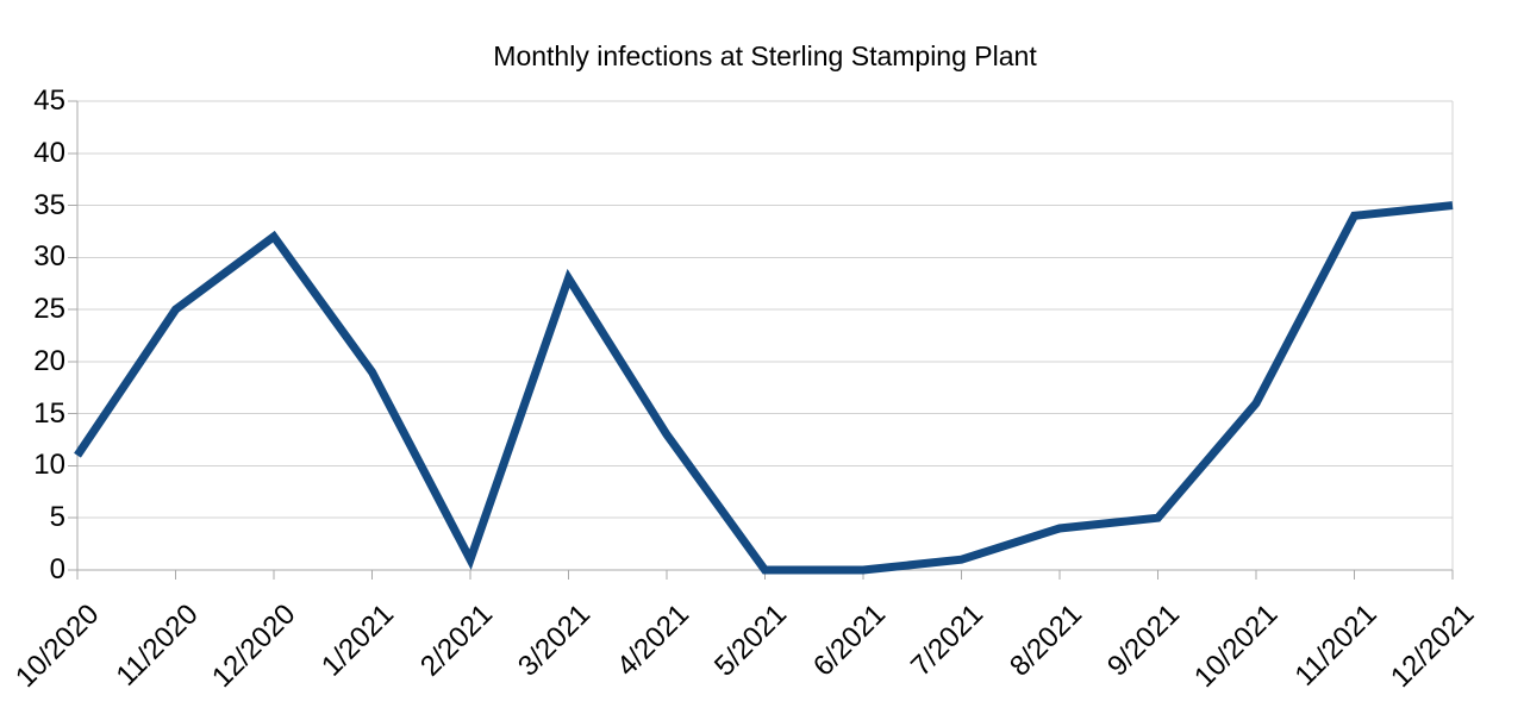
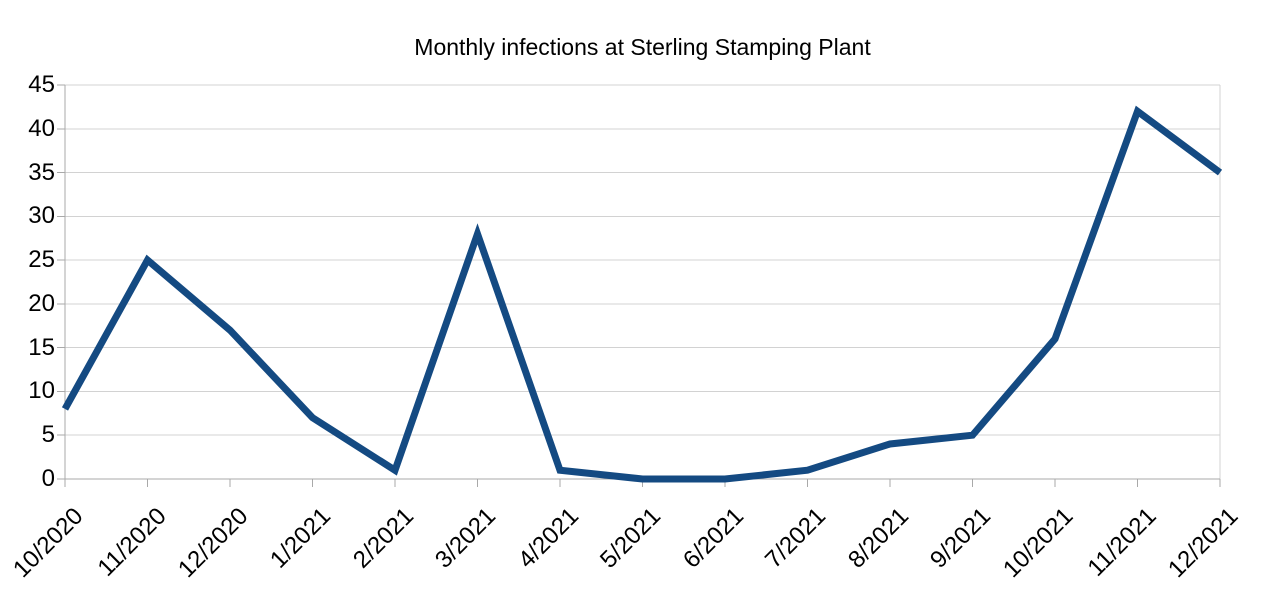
10/2020: 11 -> 8
12/2020: 32 -> 17
1/2021: 19 -> 7
4/2021: 13 -> 1
11/2021: 34 -> 42
